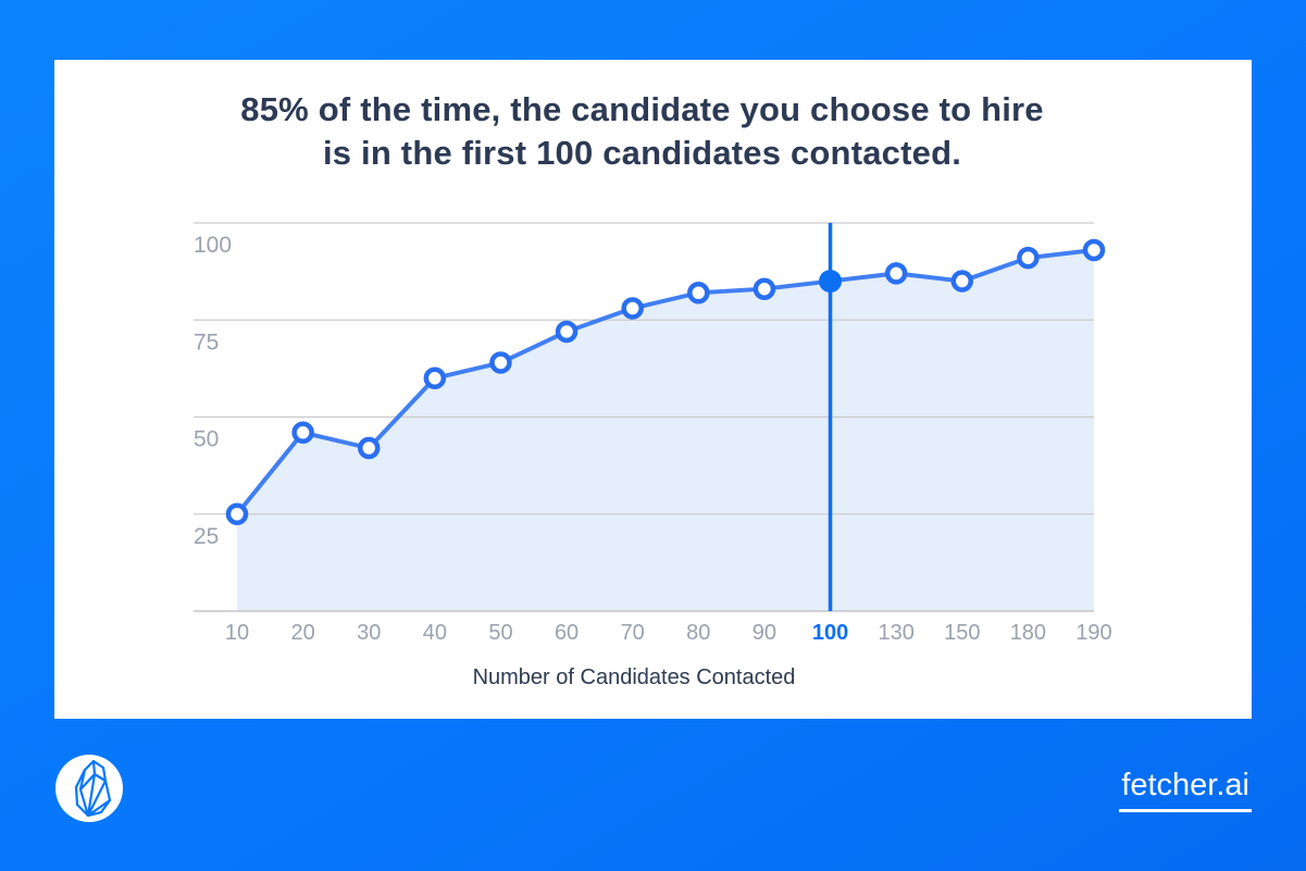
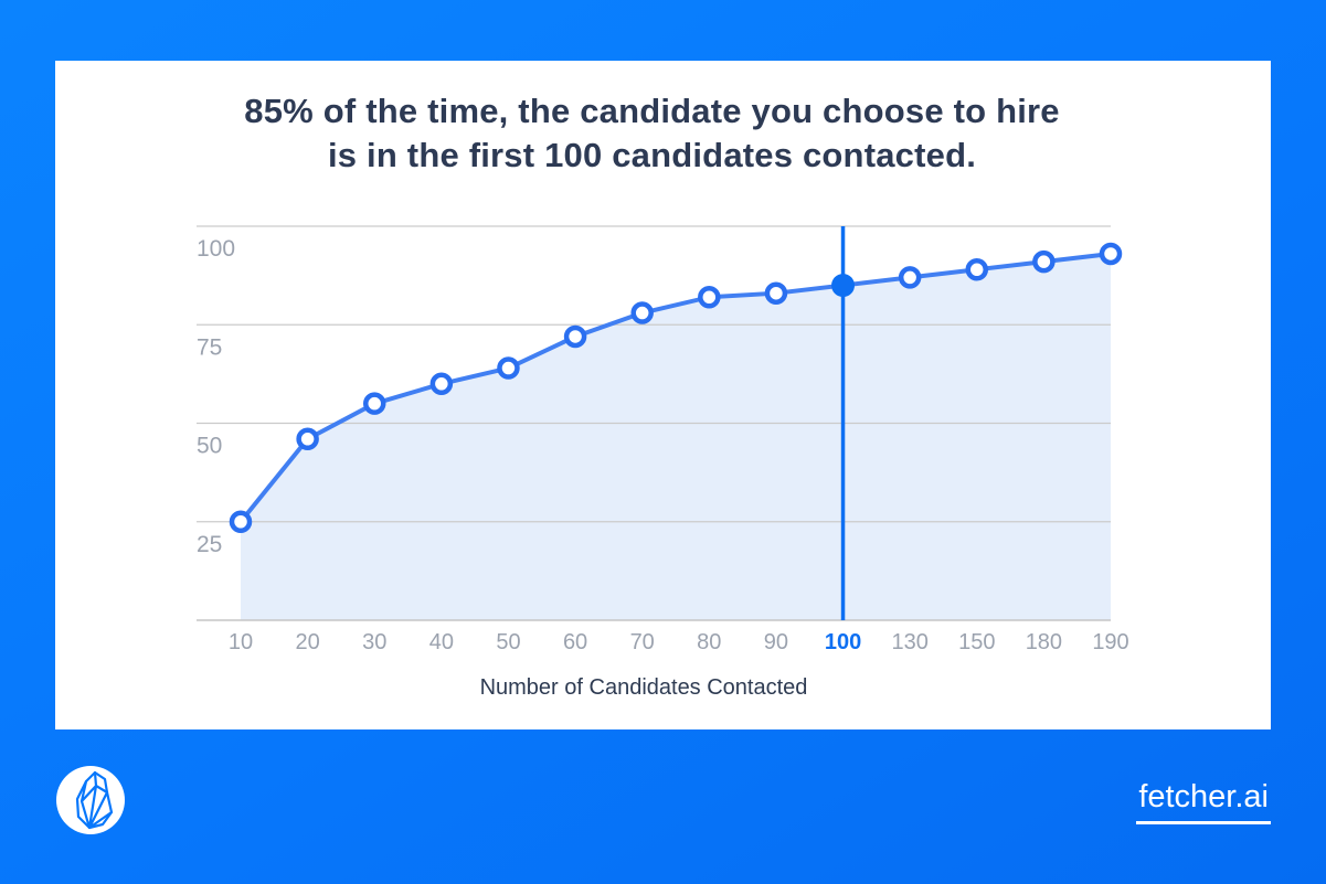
30: 42 -> 55
150: 85 -> 89
